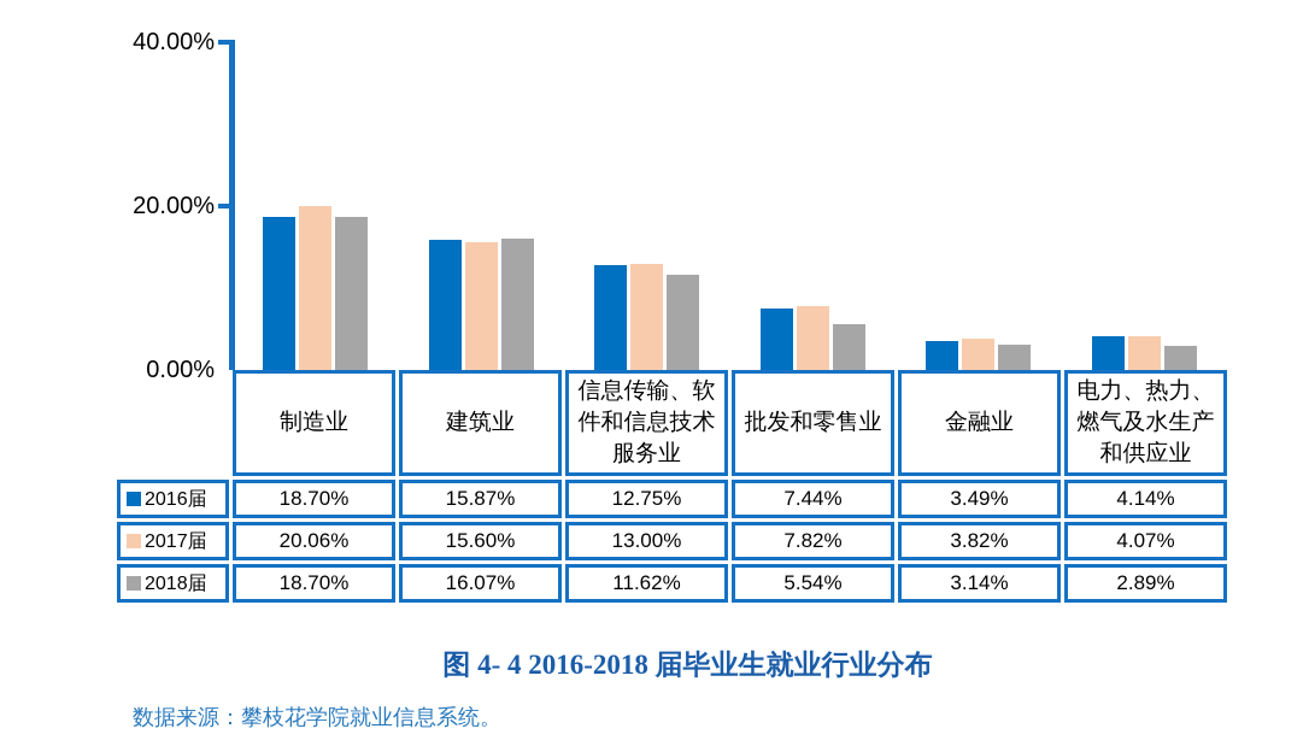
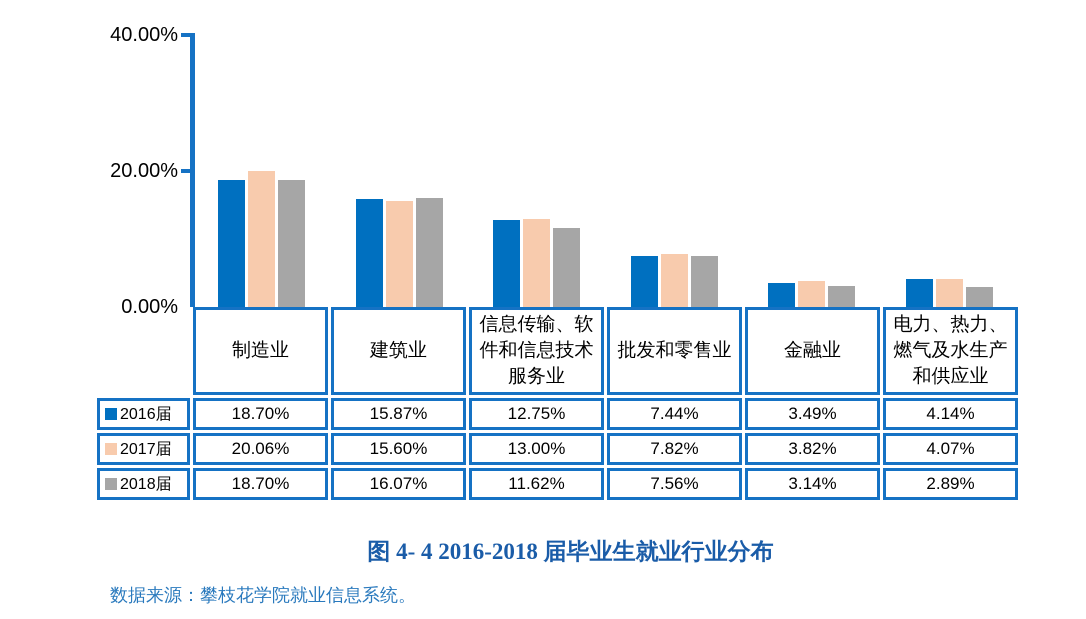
2018届/批发和零售业: 5.54% -> 7.56%
